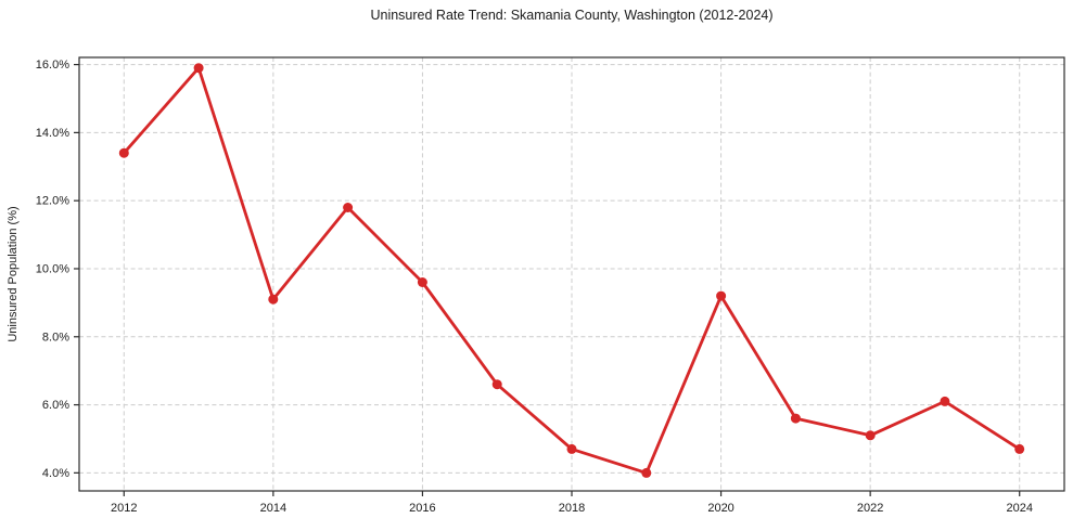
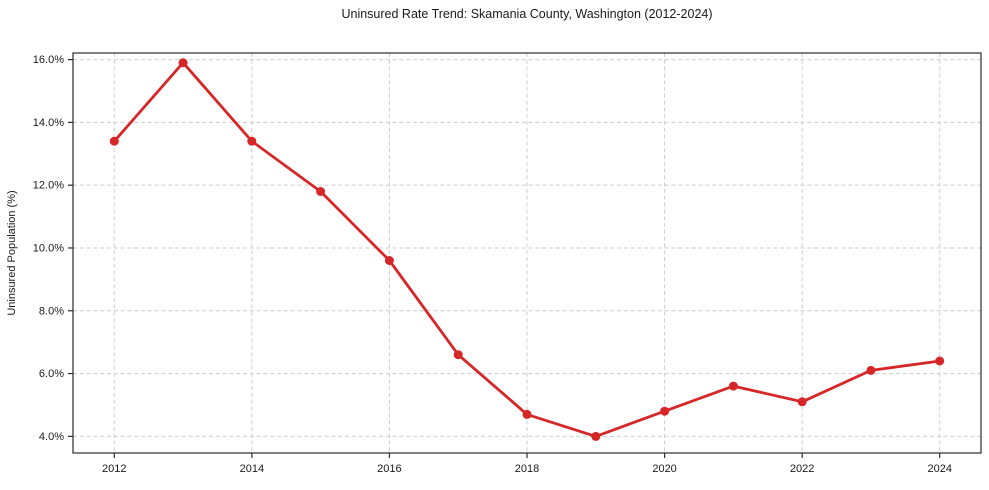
2014: 9.1% -> 13.4%
2020: 9.2% -> 4.8%
2024: 4.7% -> 6.4%
